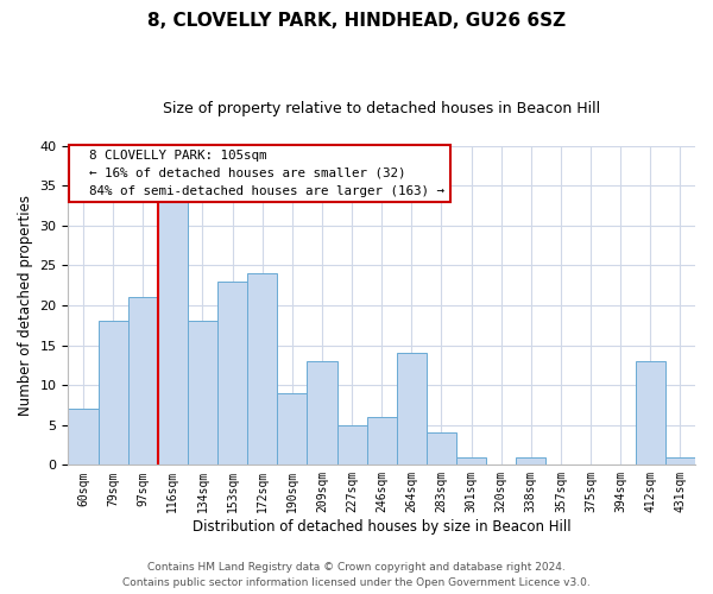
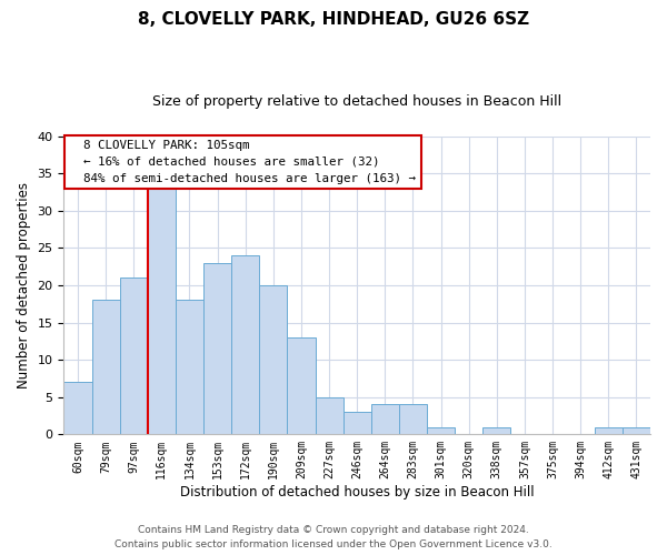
190sqm: 9 -> 20
246sqm: 6 -> 3
264sqm: 14 -> 4
412sqm: 13 -> 1
